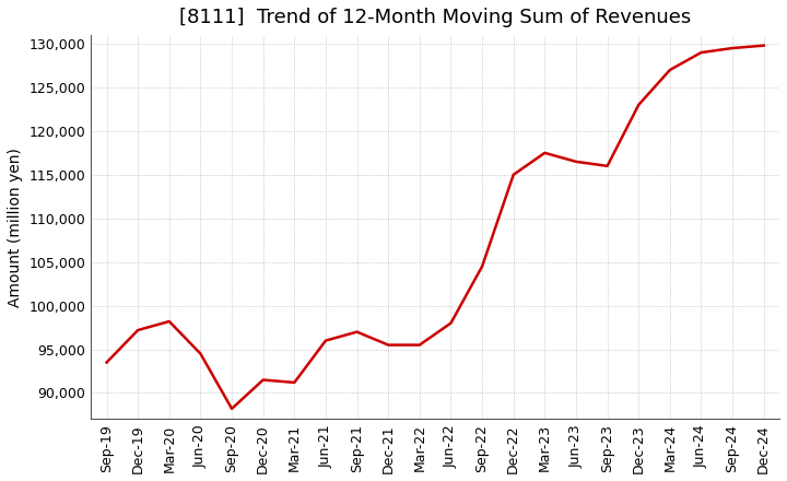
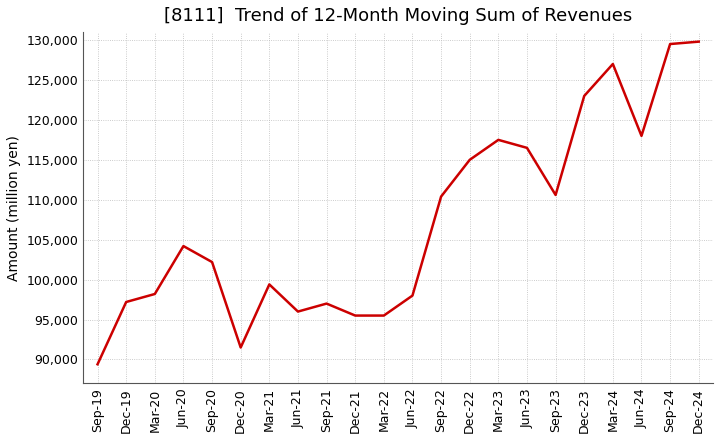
Sep-19: 93,500 -> 89,400
Jun-20: 94,500 -> 104,200
Sep-20: 88,200 -> 102,200
Mar-21: 91,200 -> 99,400
Sep-22: 104,500 -> 110,400
Sep-23: 116,000 -> 110,600
Jun-24: 129,000 -> 118,000
